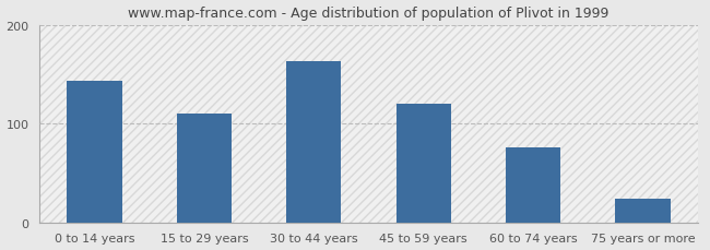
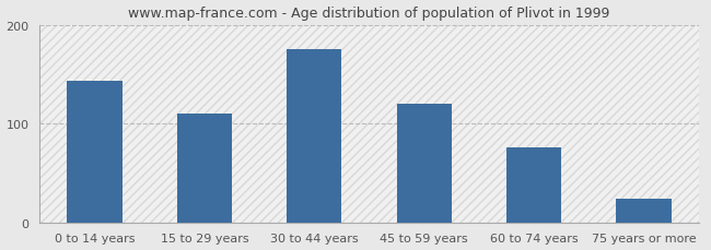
30 to 44 years: 163 -> 176
